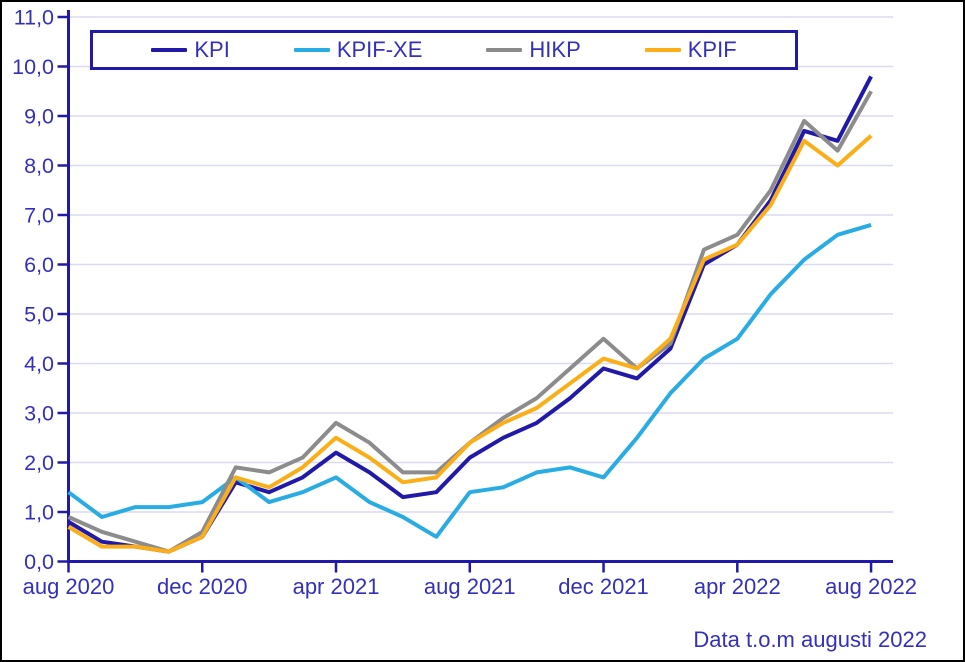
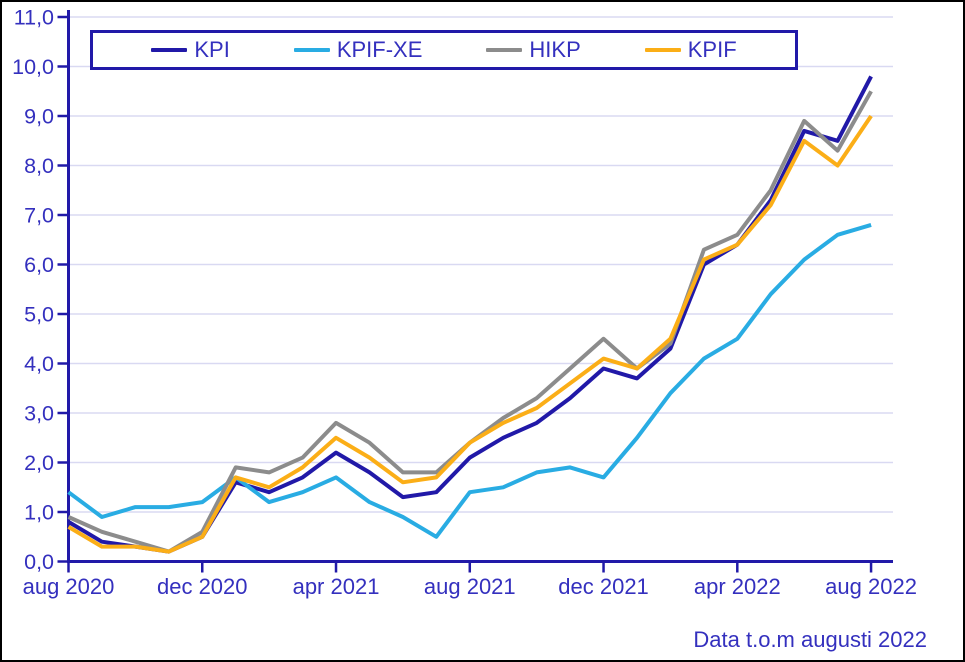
KPIF/aug 2022: 8,6 -> 9,0
